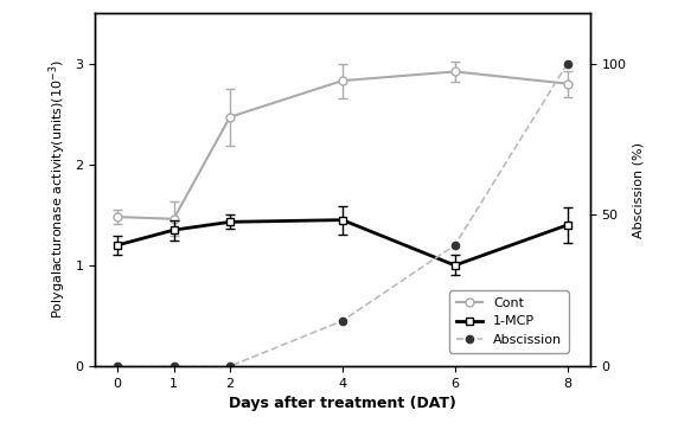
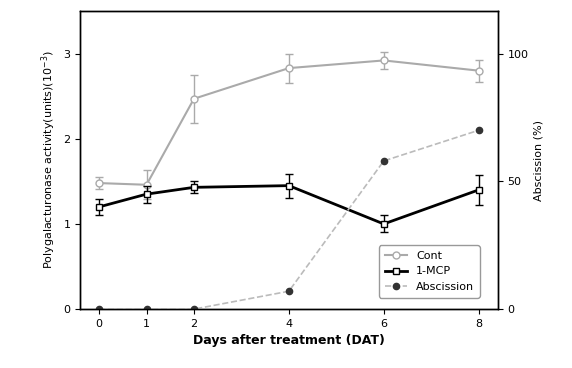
Abscission/4: 15 -> 7
Abscission/6: 40 -> 58
Abscission/8: 100 -> 70
